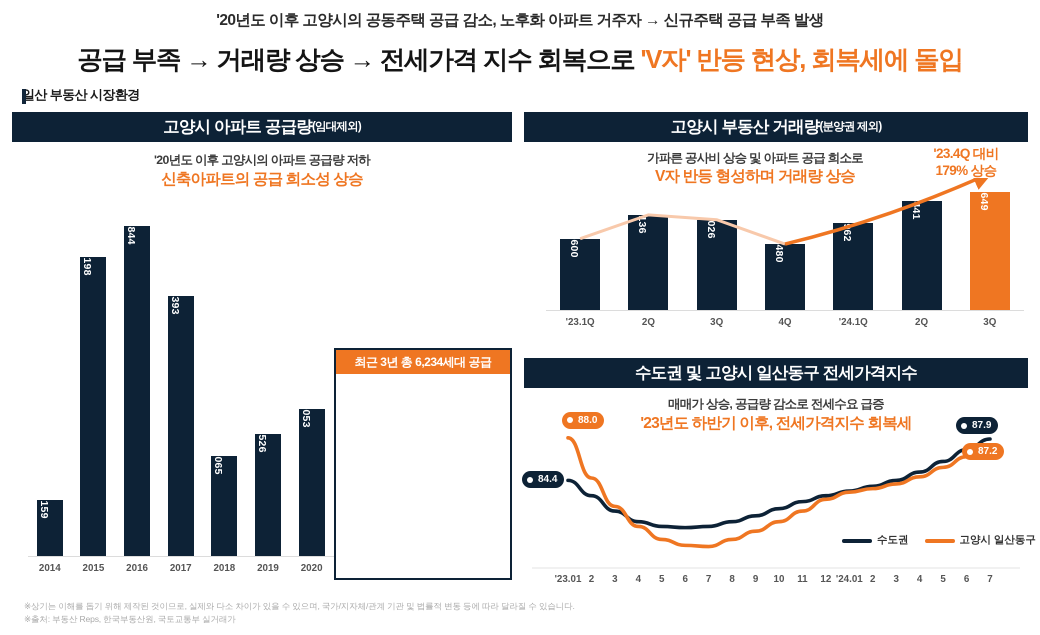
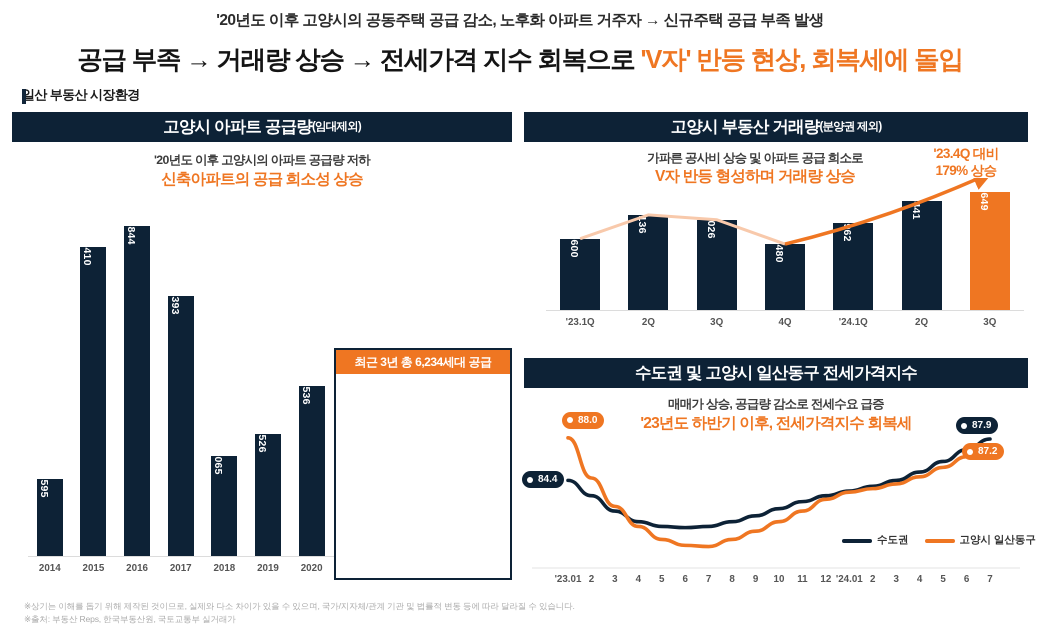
고양시 아파트 공급량(임대제외)/2014: 1,159 -> 1,595
고양시 아파트 공급량(임대제외)/2015: 6,198 -> 6,410
고양시 아파트 공급량(임대제외)/2020: 3,053 -> 3,536
